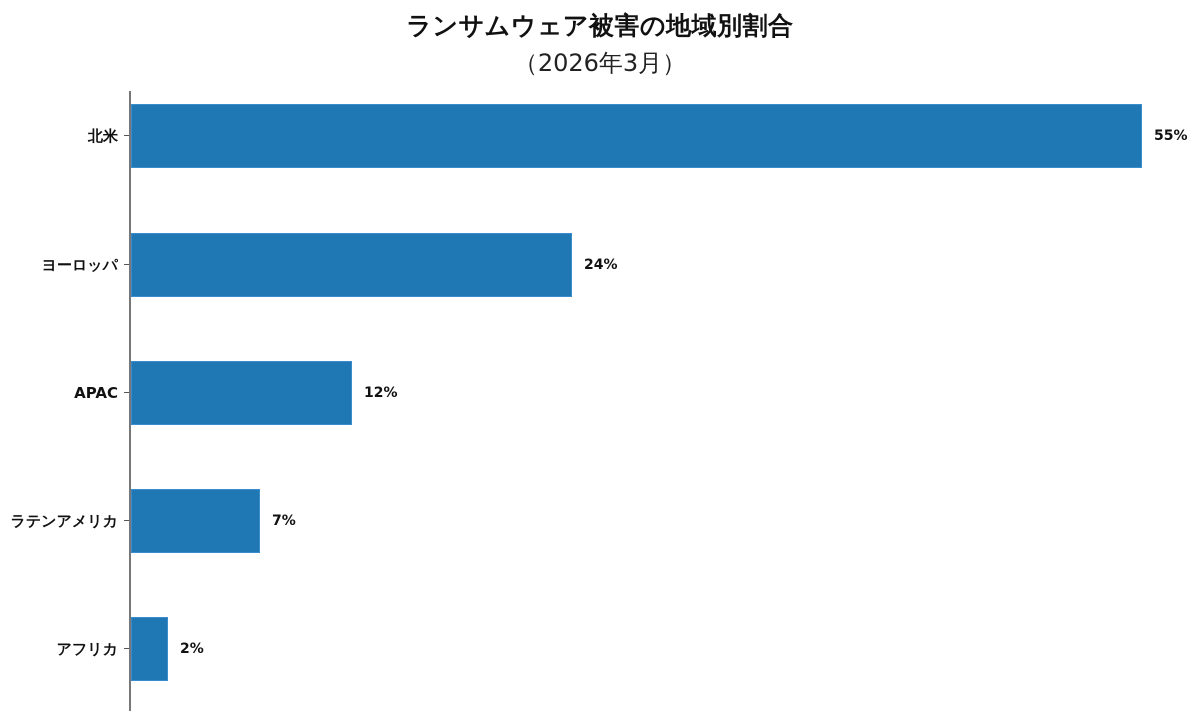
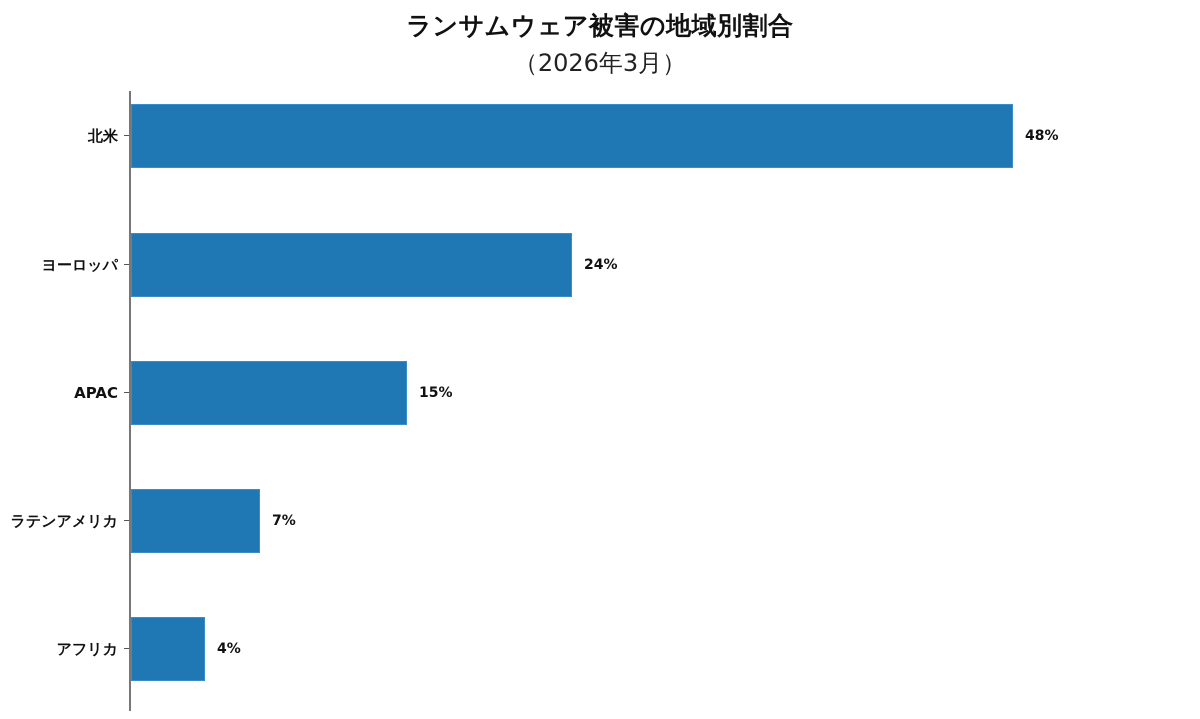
北米: 55% -> 48%
APAC: 12% -> 15%
アフリカ: 2% -> 4%
